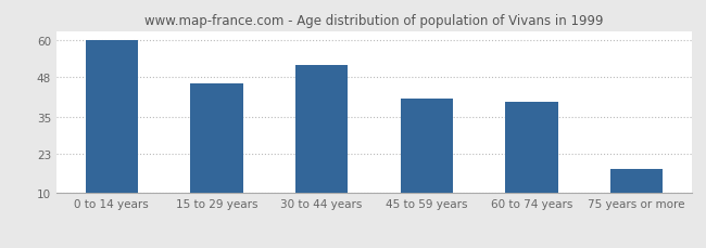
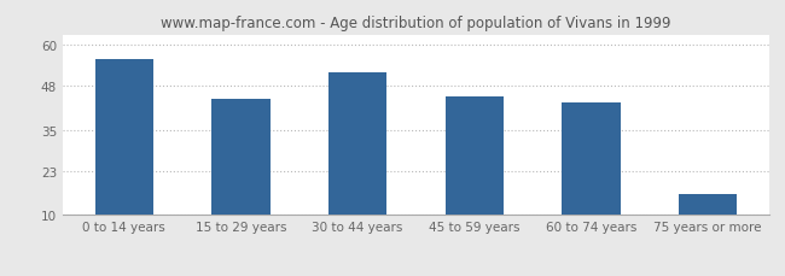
0 to 14 years: 60 -> 56
15 to 29 years: 46 -> 44
45 to 59 years: 41 -> 45
60 to 74 years: 40 -> 43
75 years or more: 18 -> 16
